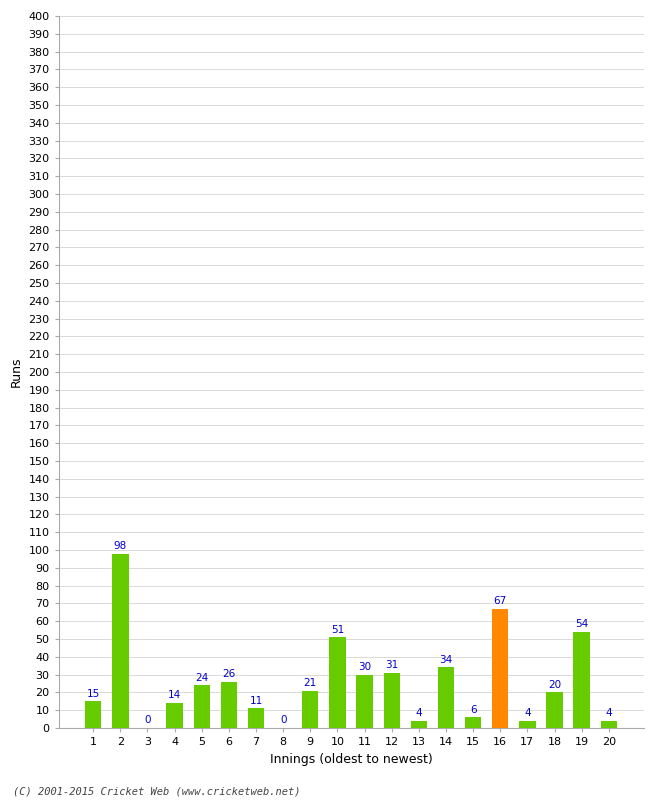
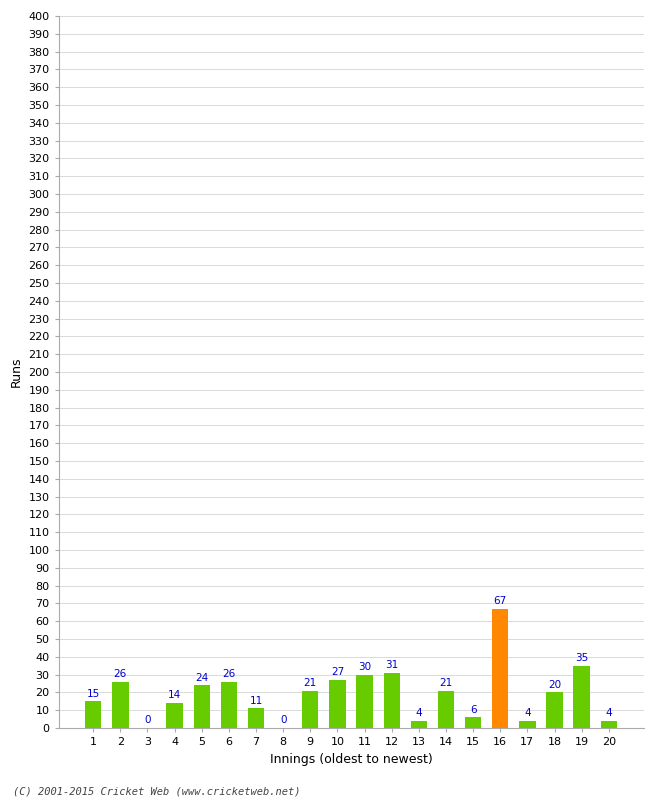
2: 98 -> 26
10: 51 -> 27
14: 34 -> 21
19: 54 -> 35
